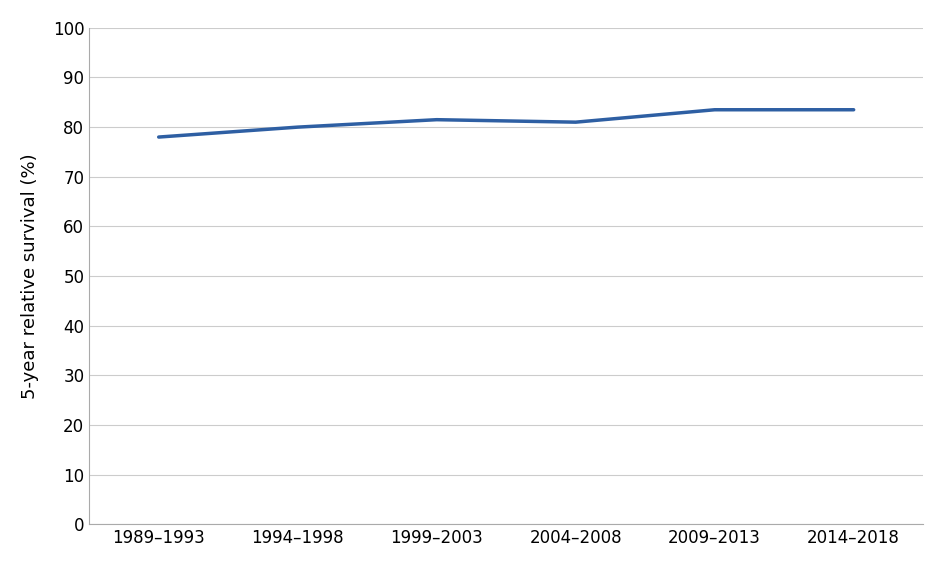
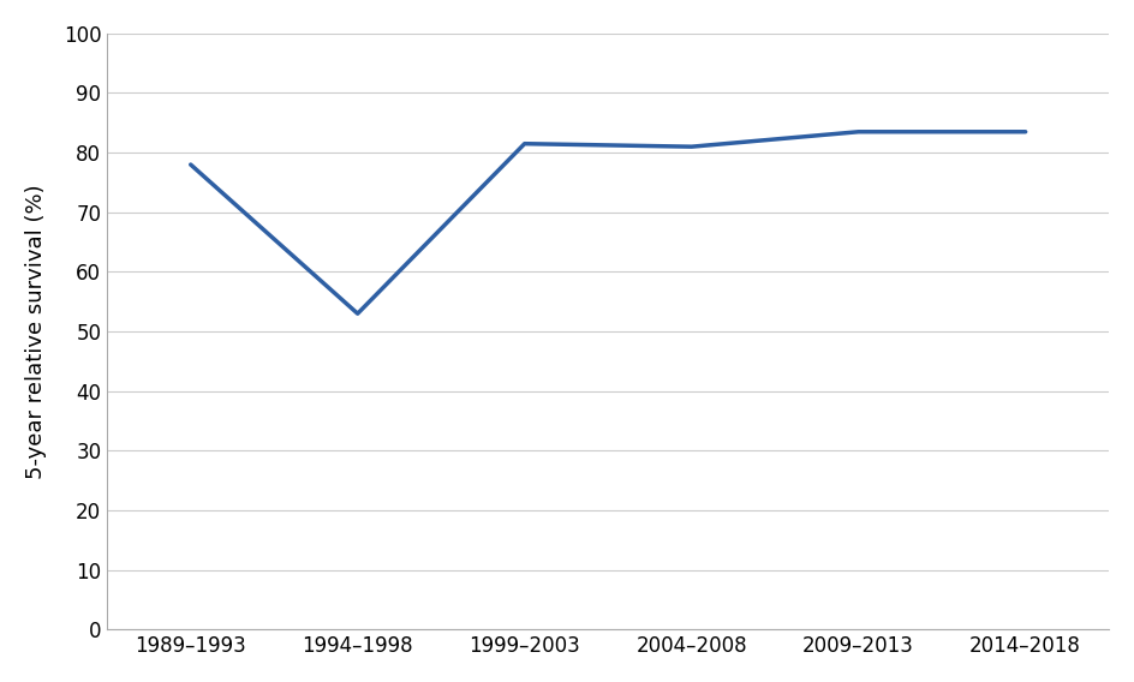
1994–1998: 80.0 -> 53.0
